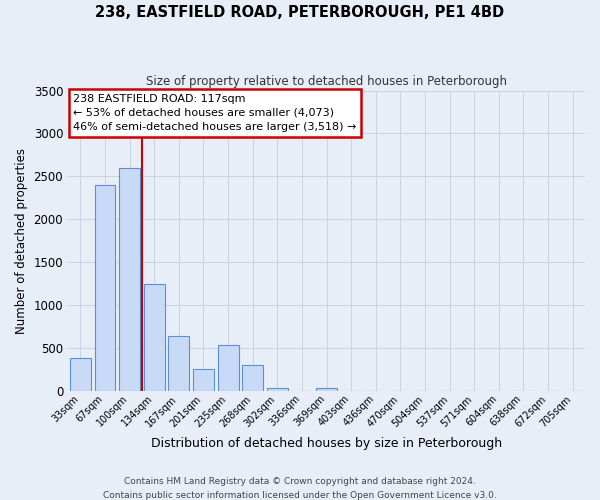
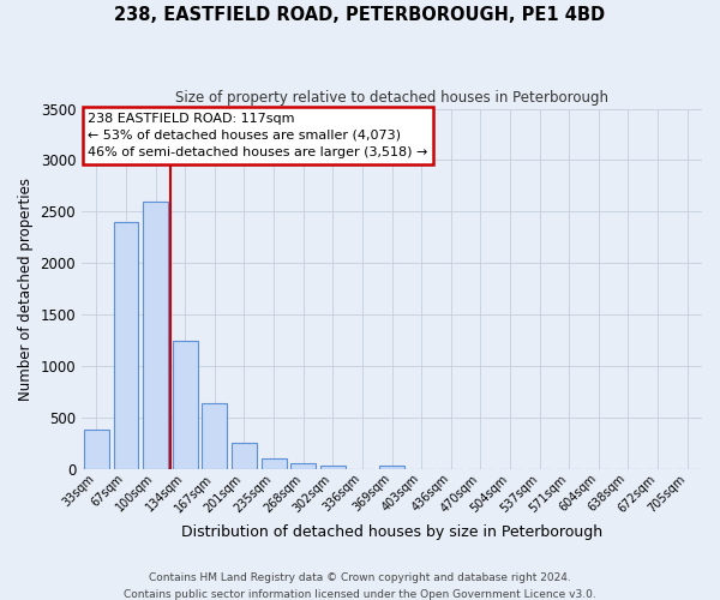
235sqm: 540 -> 100
268sqm: 300 -> 60
